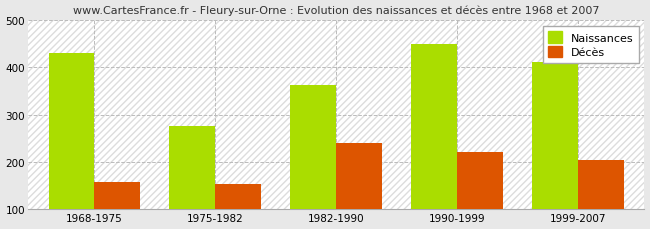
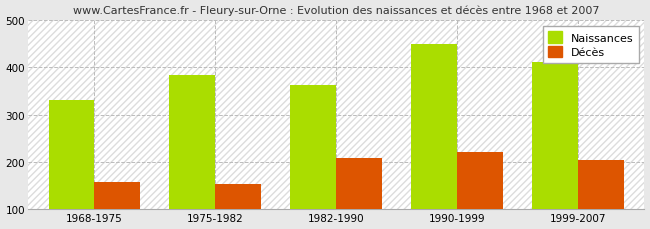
Naissances/1968-1975: 430 -> 330
Naissances/1975-1982: 275 -> 383
Décès/1982-1990: 240 -> 208
